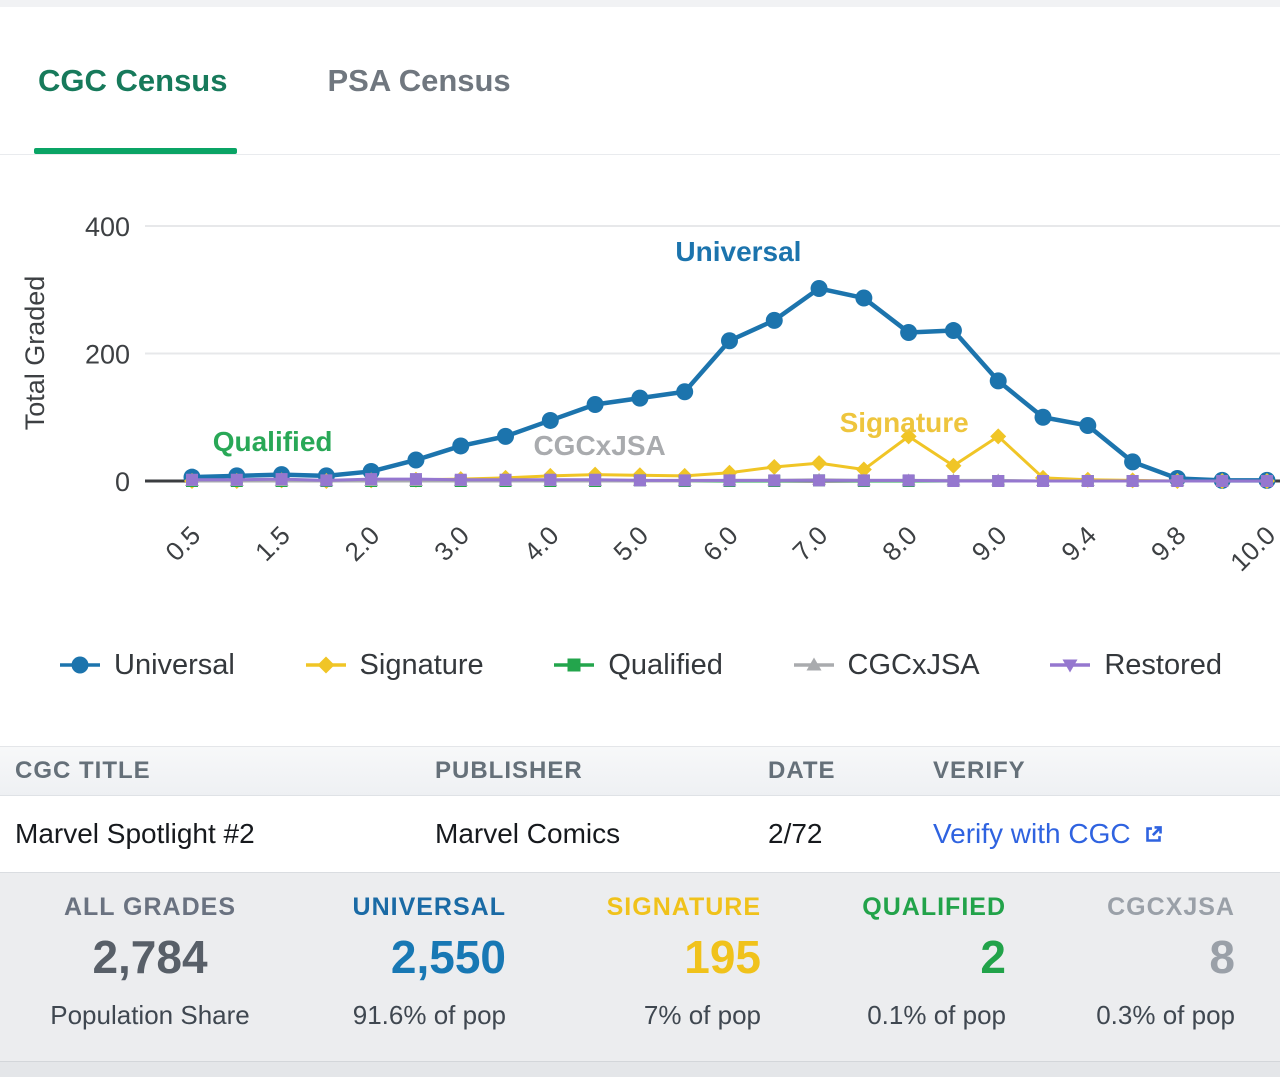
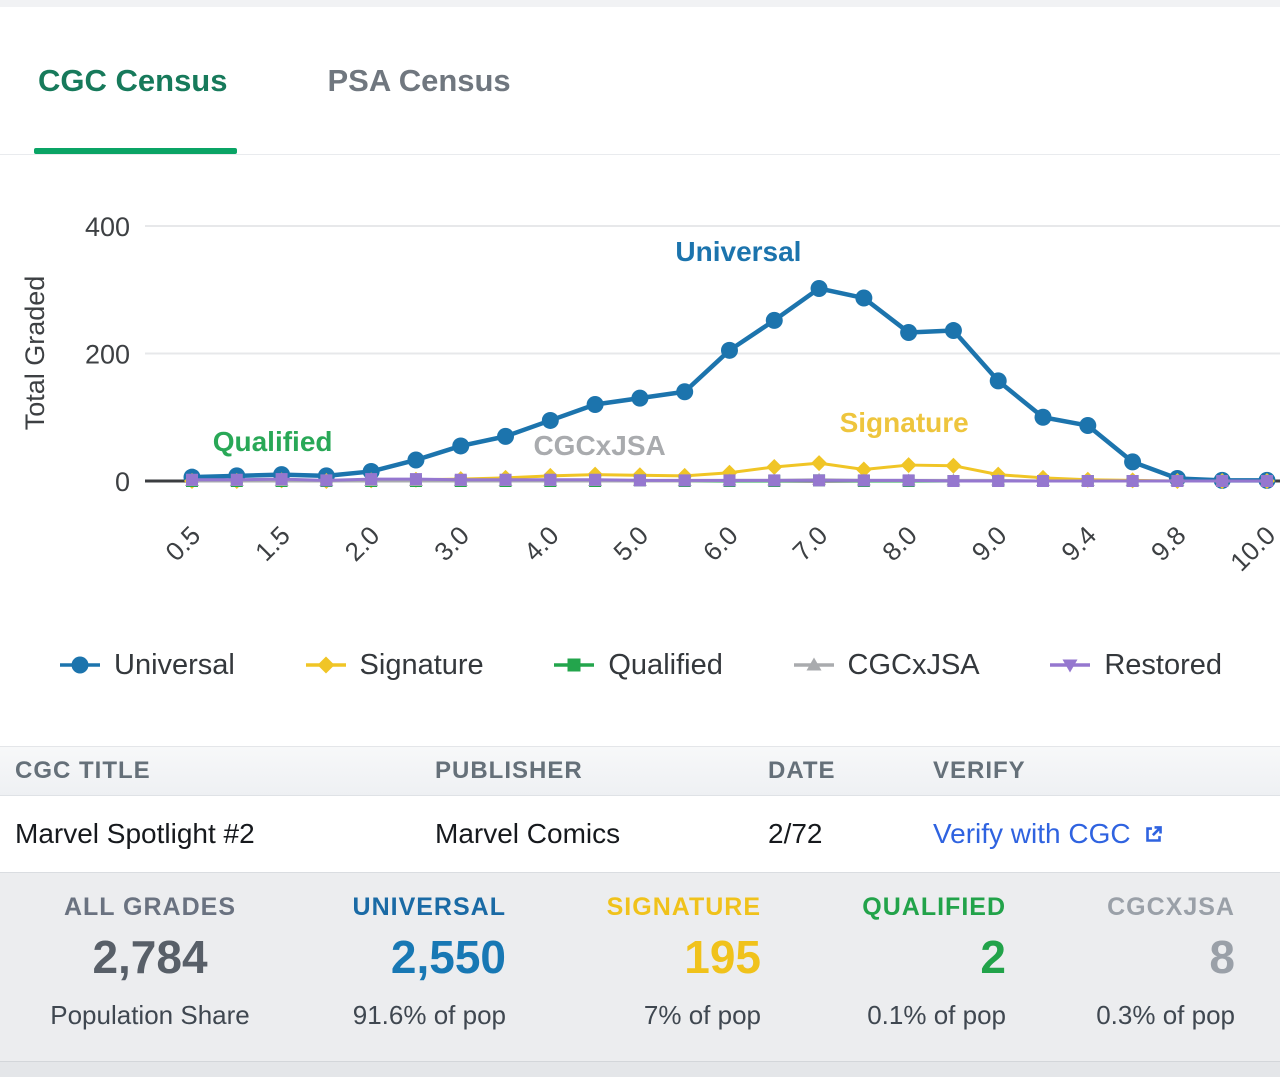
Universal/6.0: 220 -> 200
Signature/8.0: 70 -> 20
Signature/9.0: 70 -> 10
